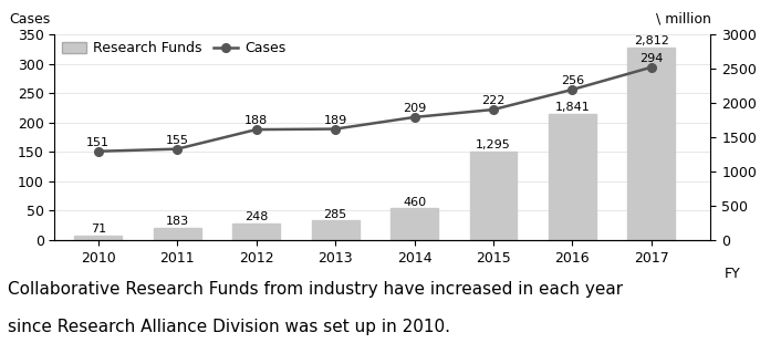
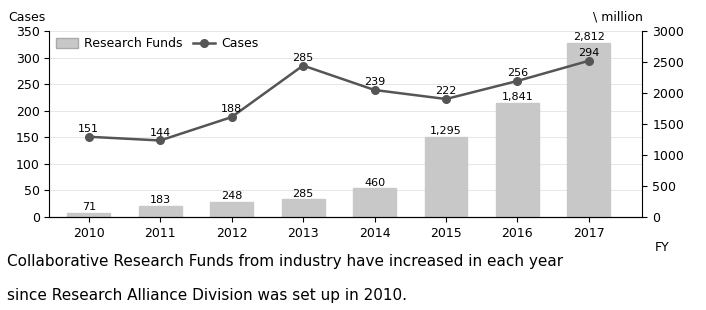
Cases/2011: 155 -> 144
Cases/2013: 189 -> 285
Cases/2014: 209 -> 239
